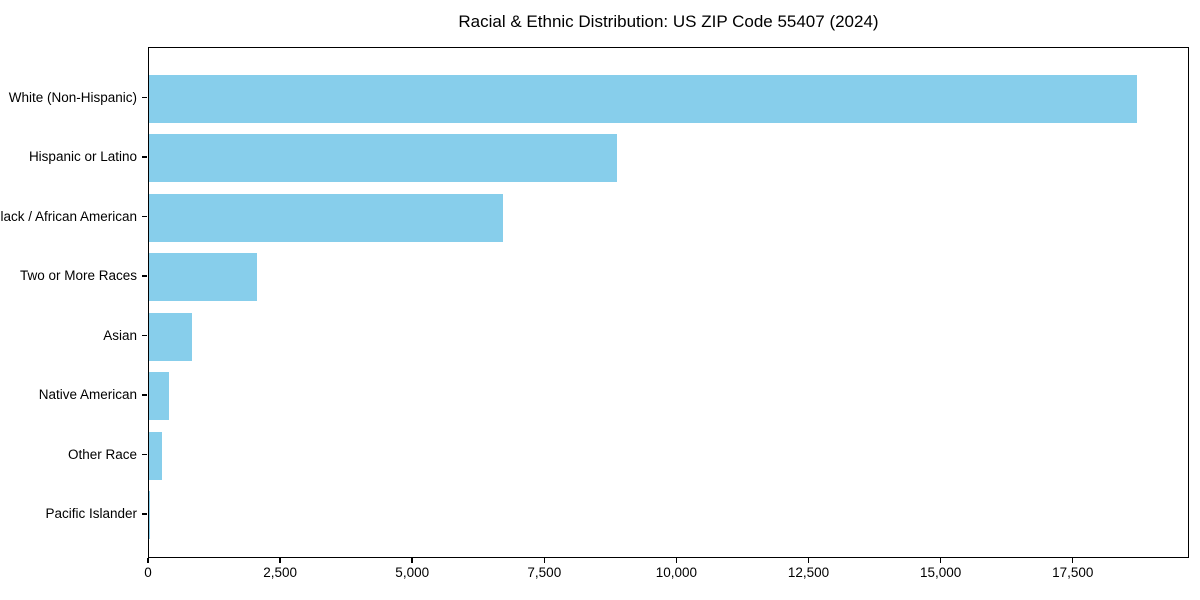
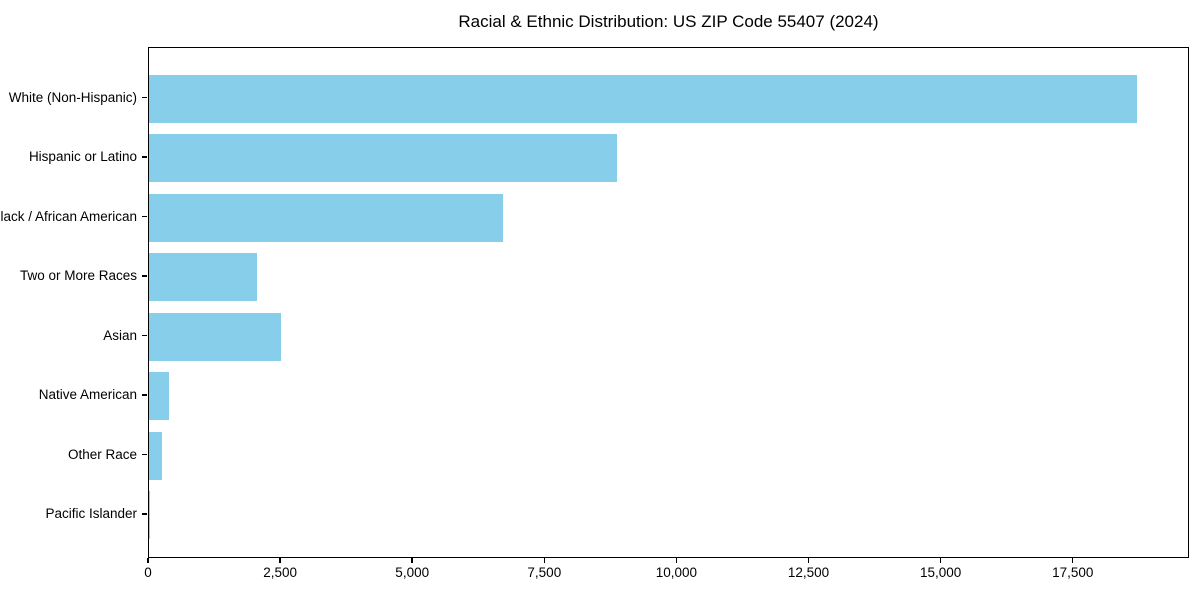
Asian: 800 -> 2500
